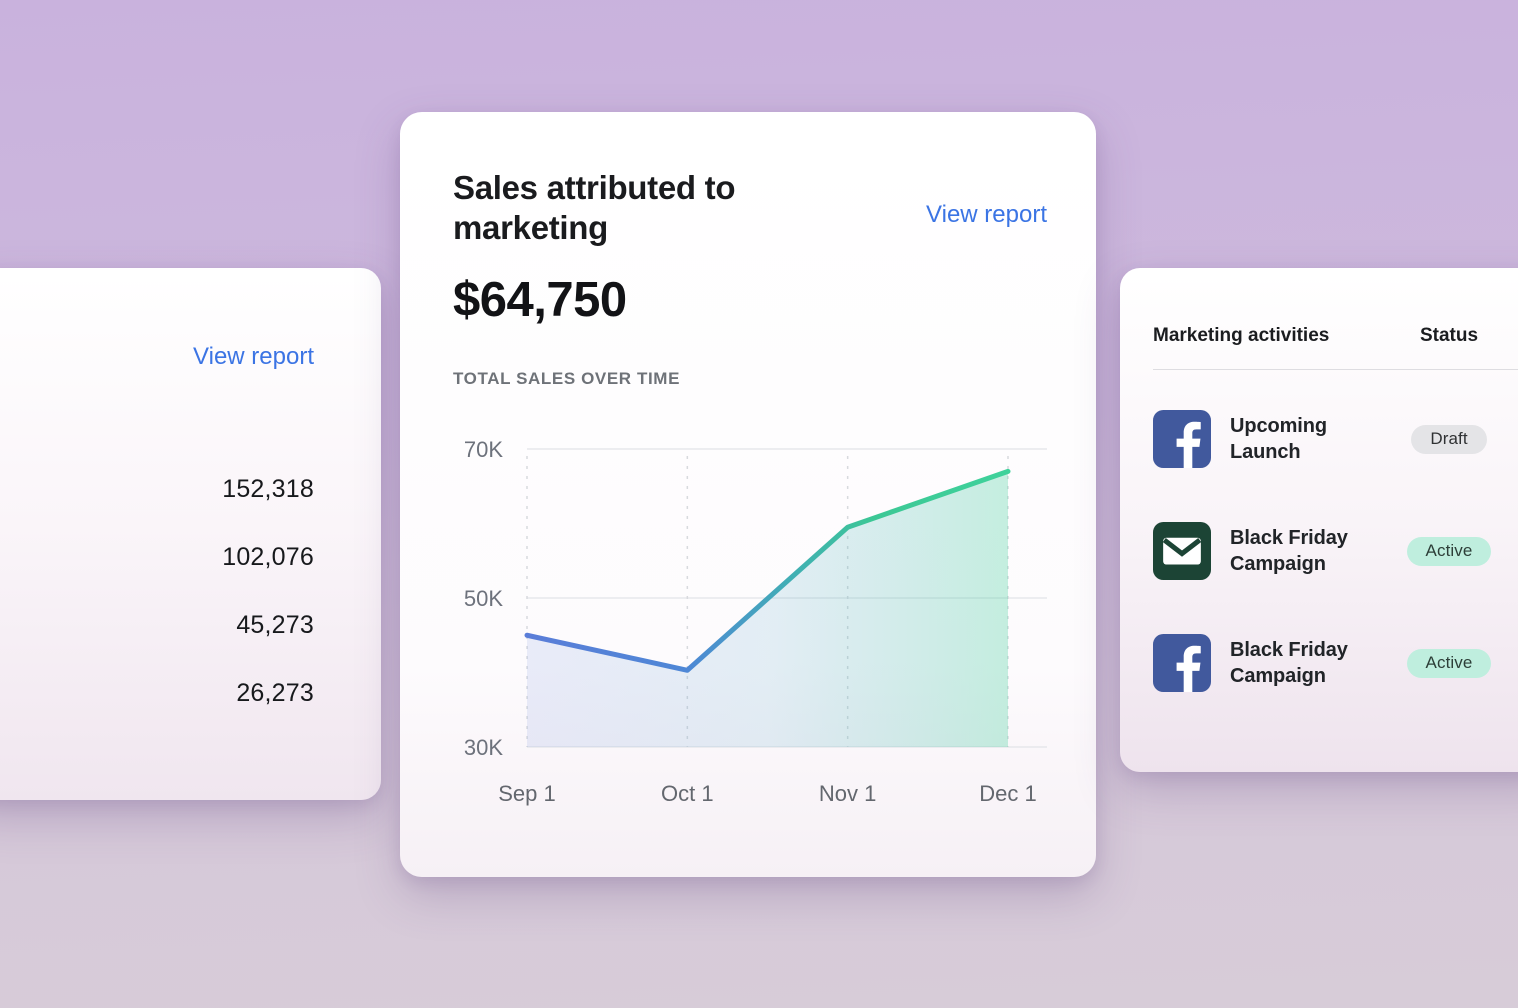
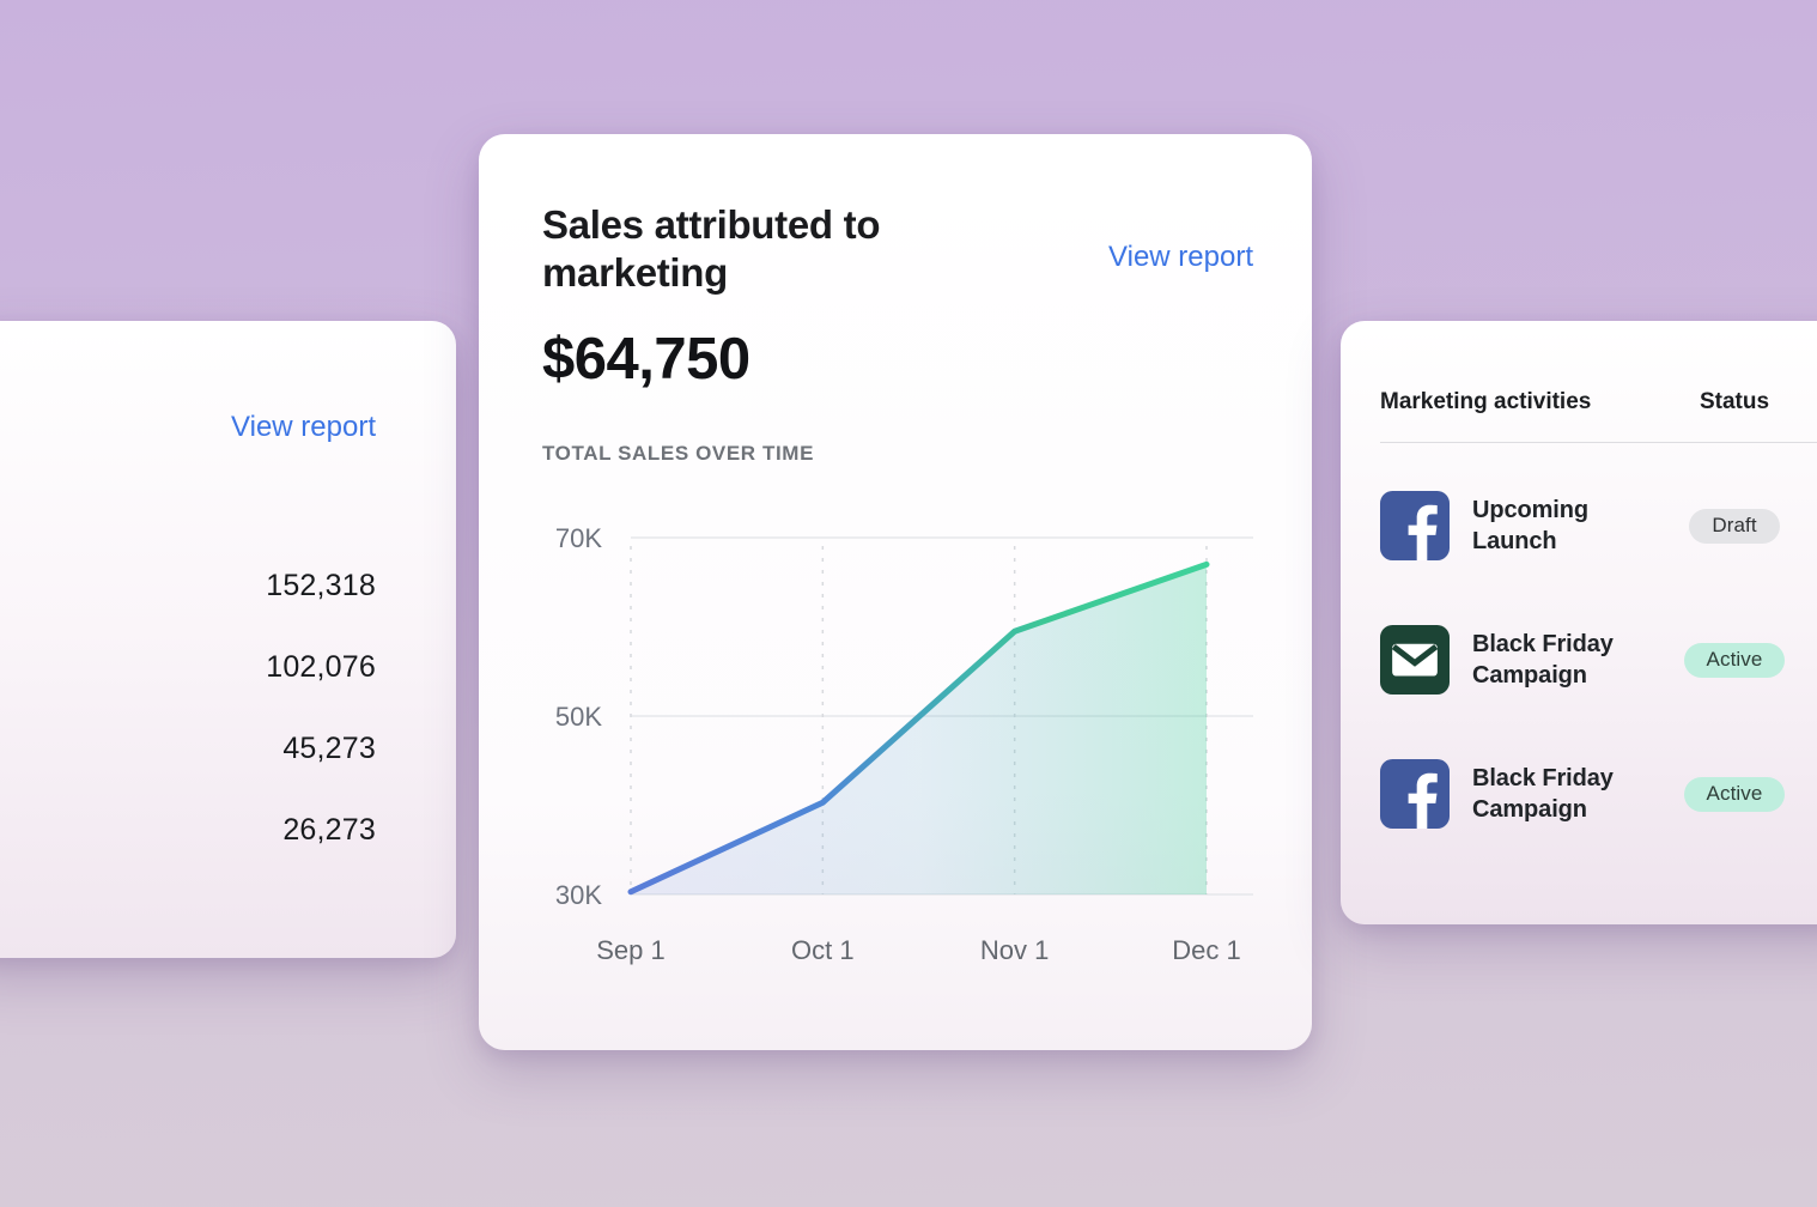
Sep 1: 45K -> 30K
